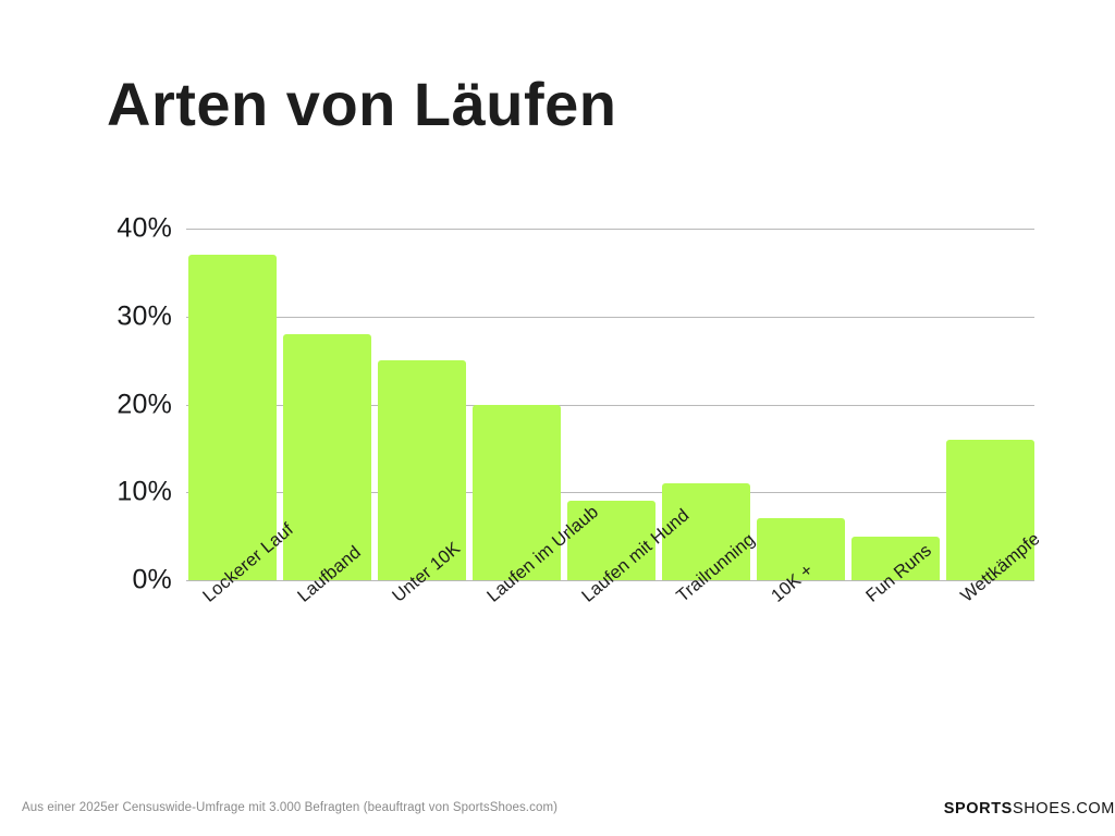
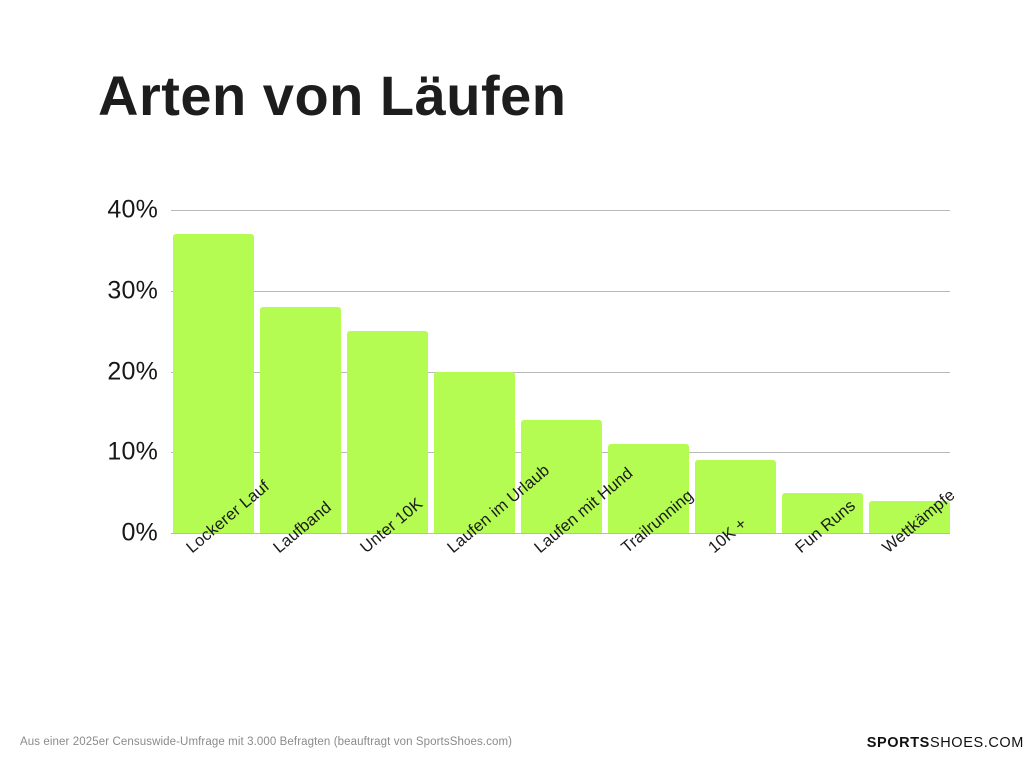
Laufen mit Hund: 9% -> 14%
10K +: 7% -> 9%
Wettkämpfe: 16% -> 4%
